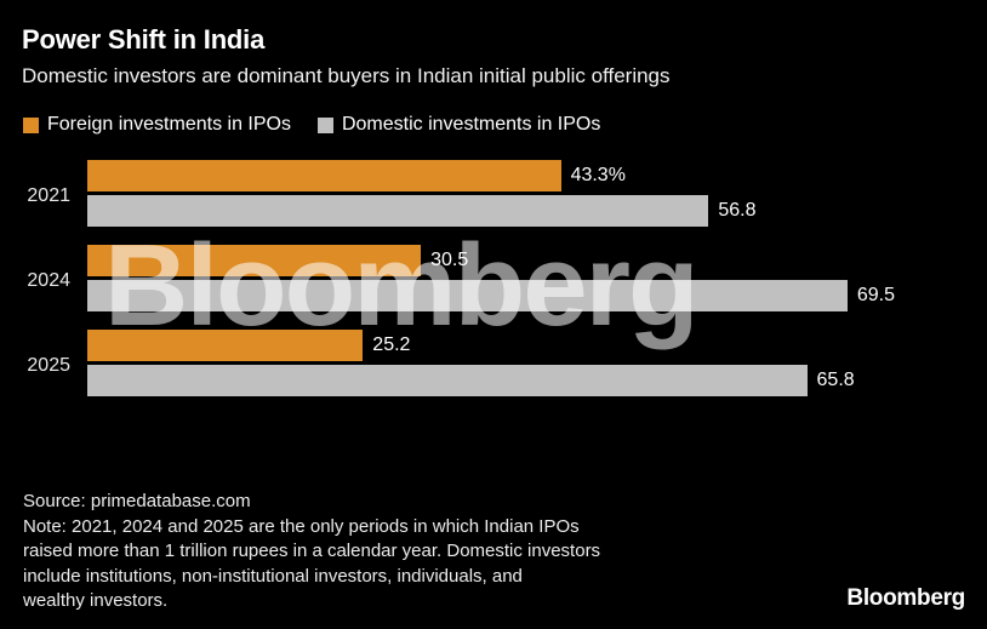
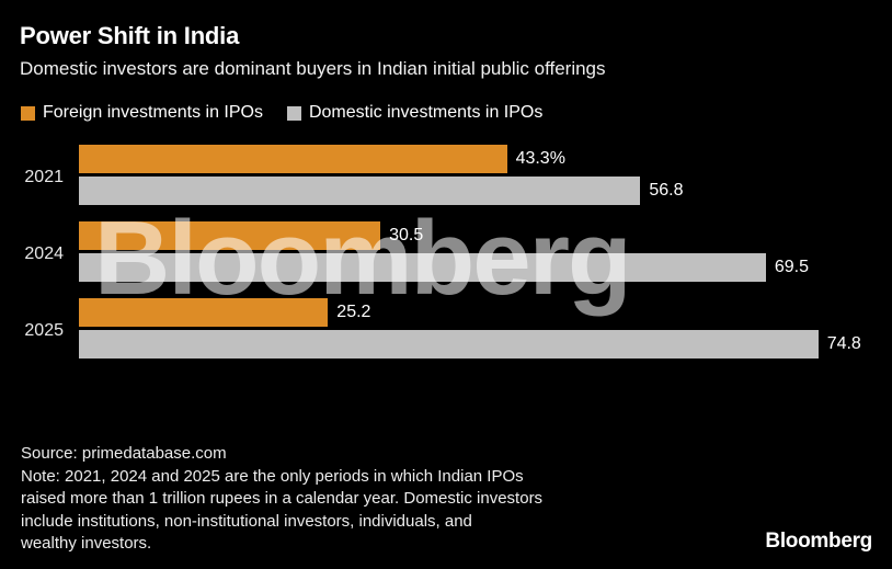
Domestic investments in IPOs/2025: 65.8 -> 74.8
